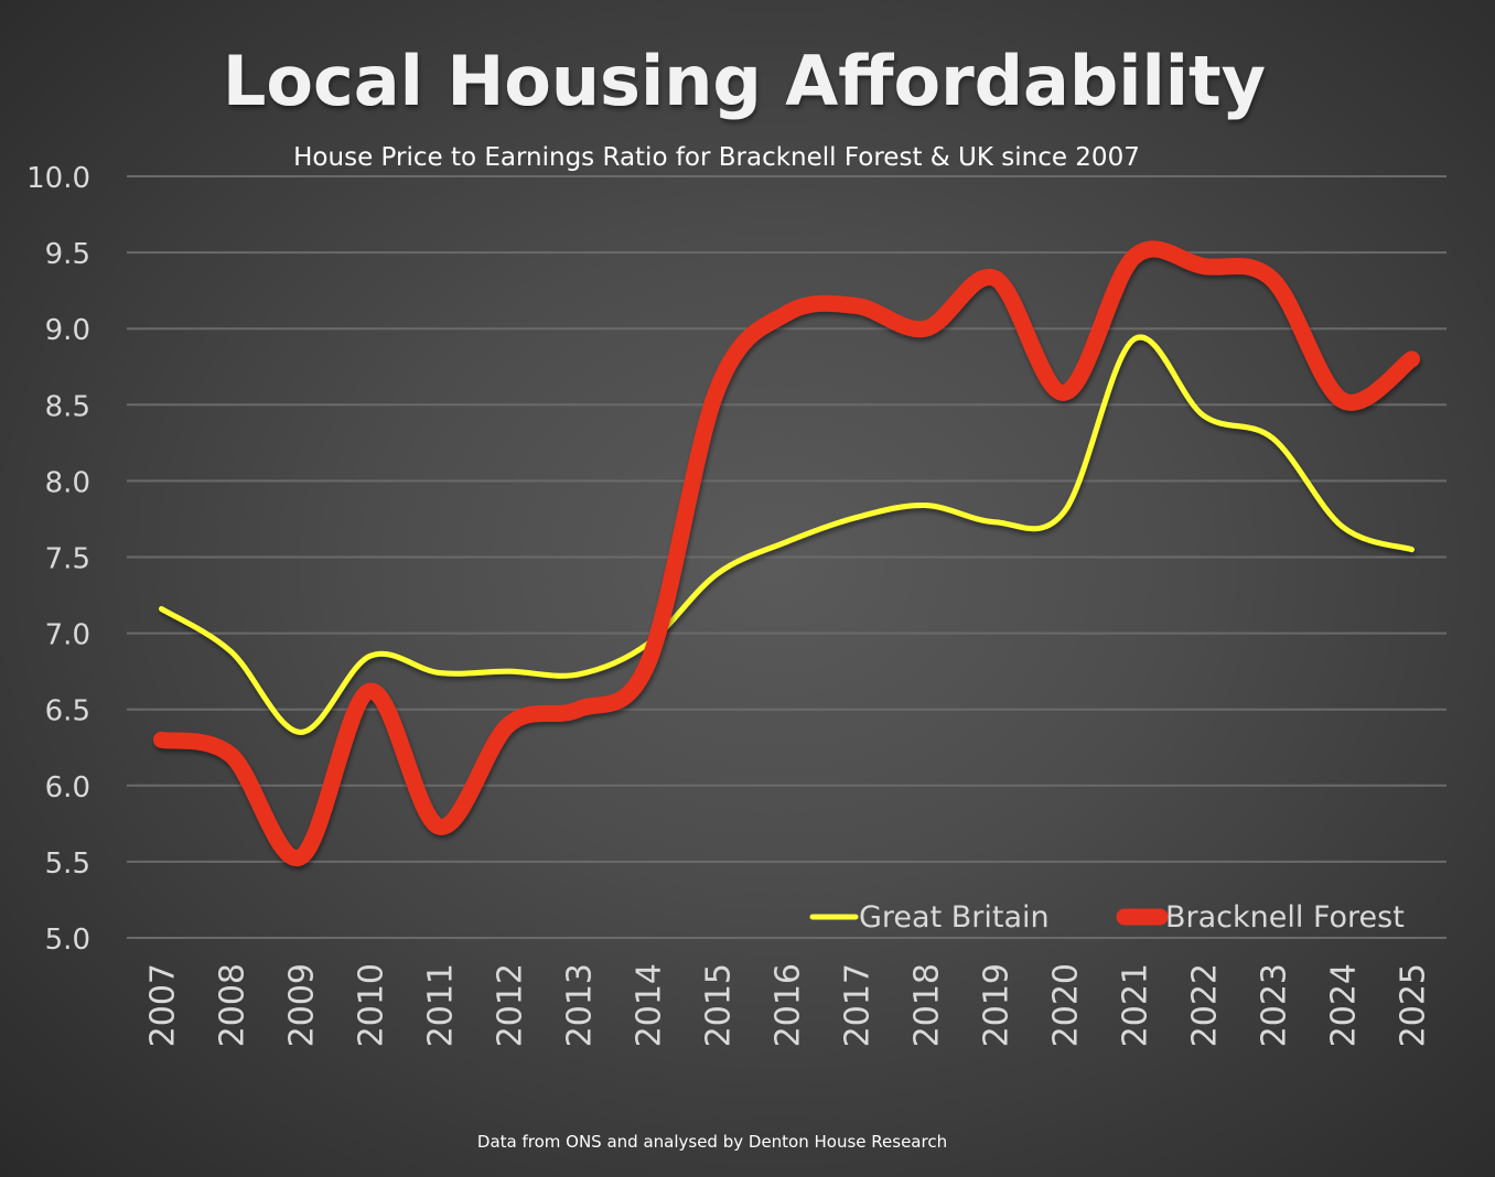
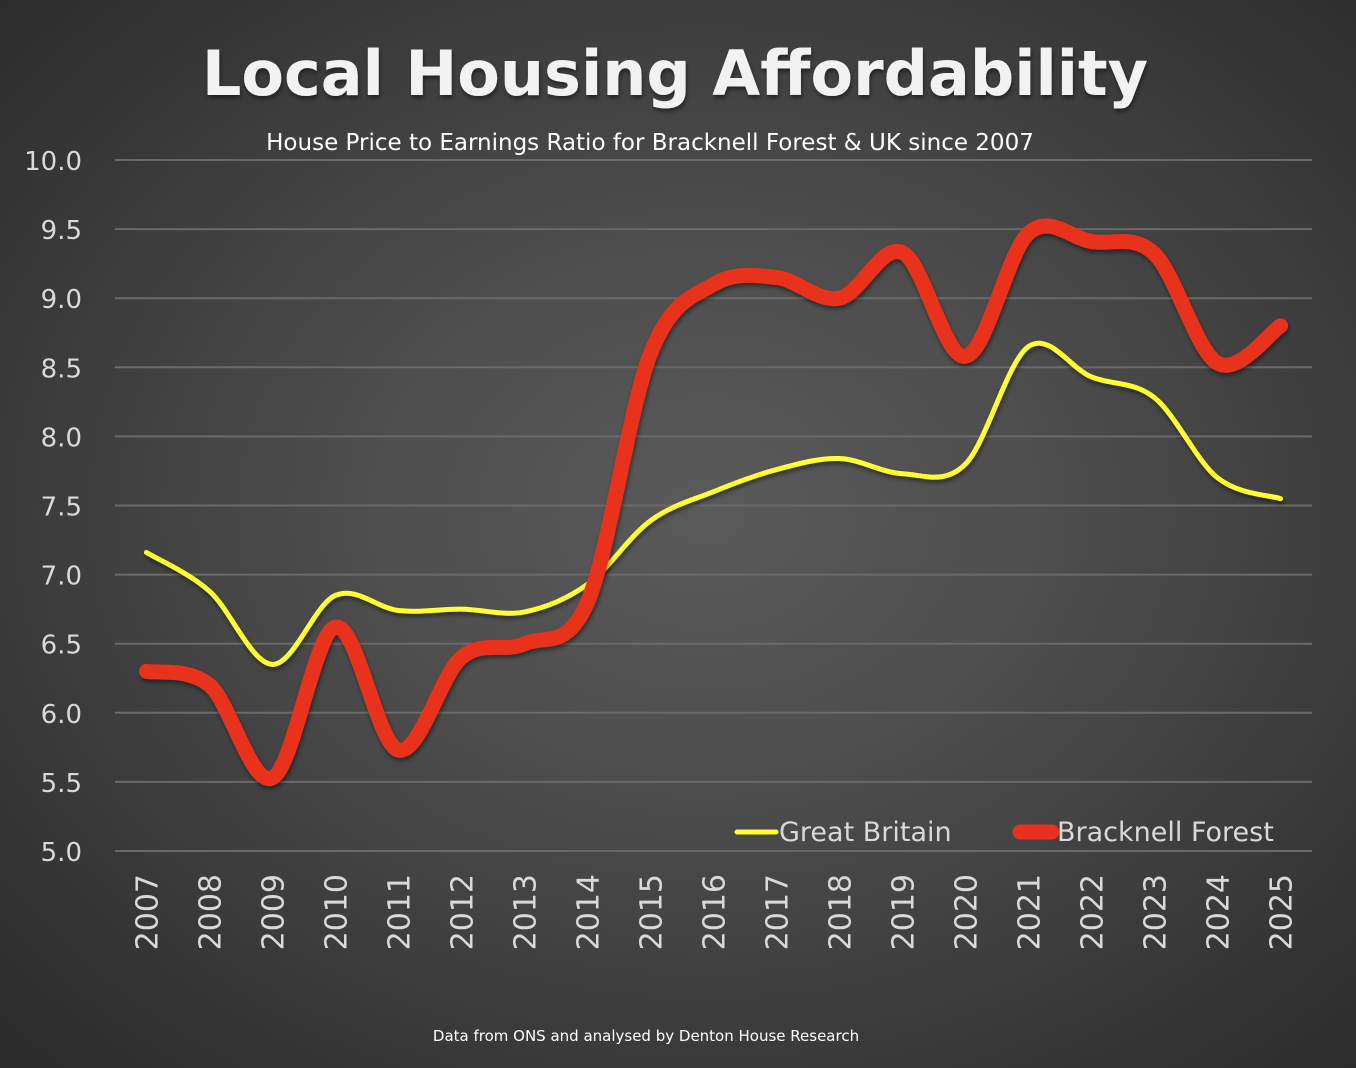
Great Britain/2021: 8.93 -> 8.65
